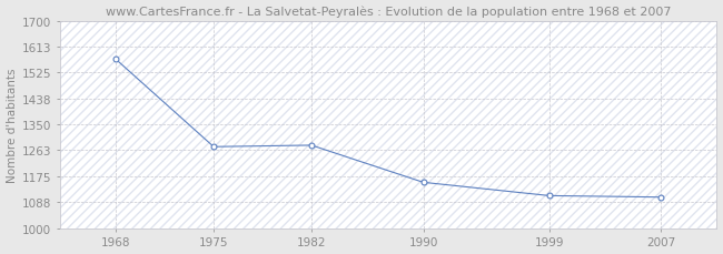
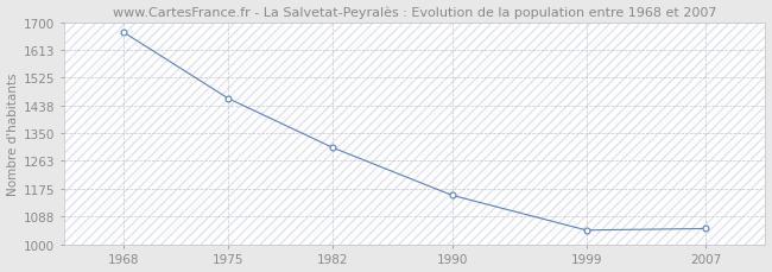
1968: 1570 -> 1668
1975: 1275 -> 1460
1982: 1280 -> 1305
1999: 1110 -> 1045
2007: 1105 -> 1050
